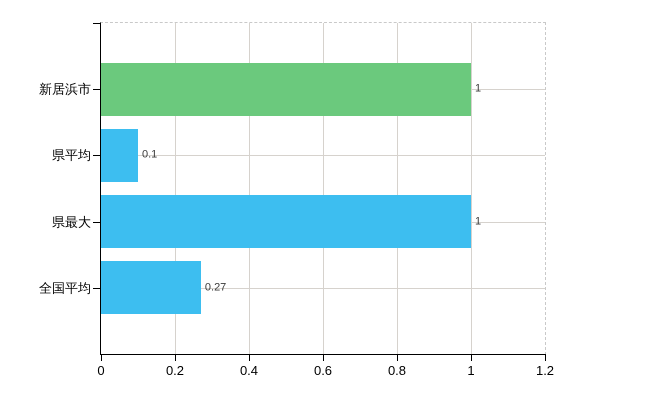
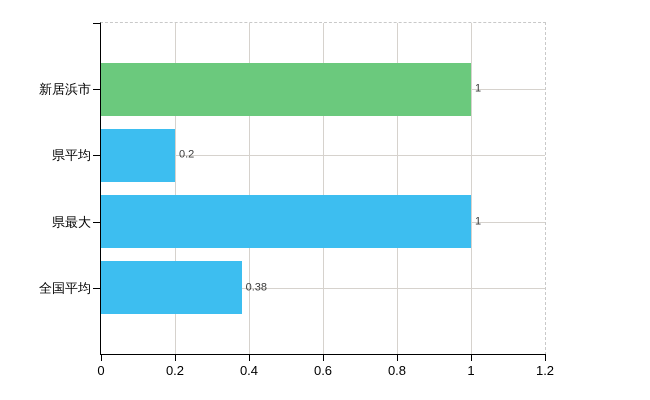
県平均: 0.1 -> 0.2
全国平均: 0.27 -> 0.38
